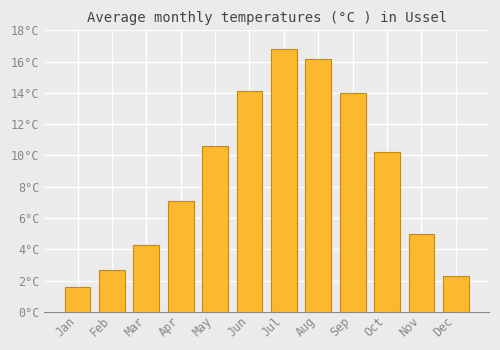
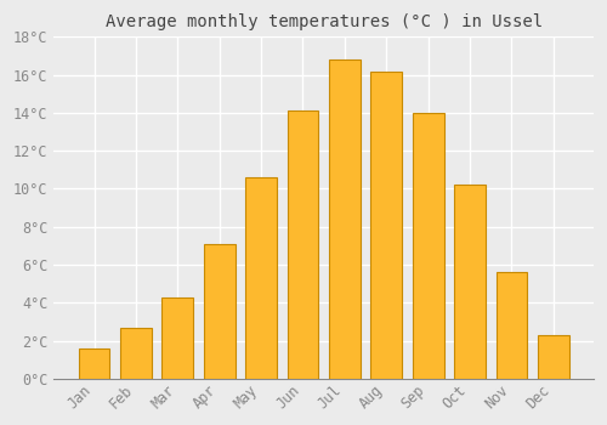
Nov: 5.0°C -> 5.6°C
